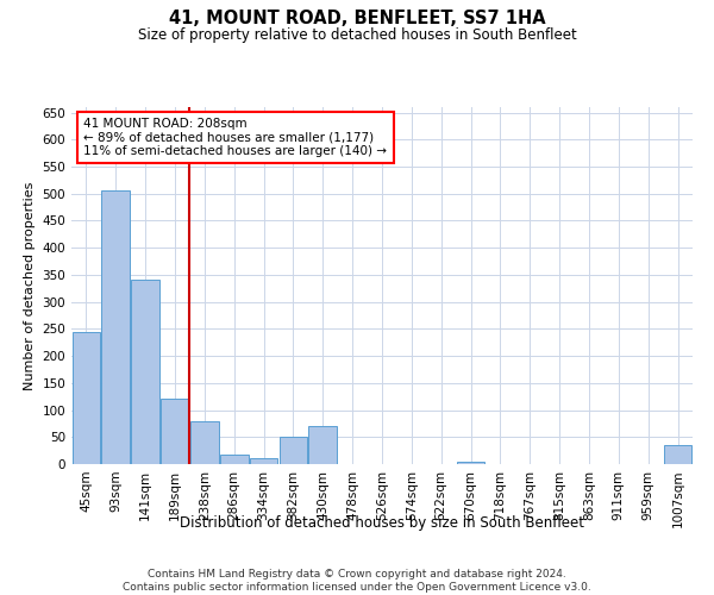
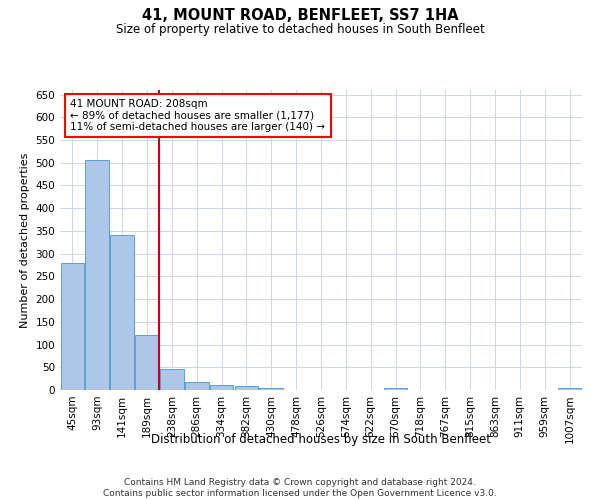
45sqm: 245 -> 280
238sqm: 80 -> 47
382sqm: 50 -> 8
430sqm: 70 -> 5
1007sqm: 35 -> 5
